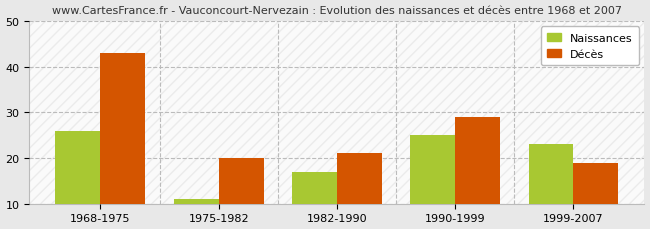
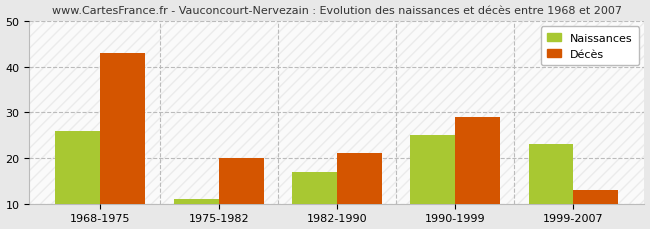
Décès/1999-2007: 19 -> 13
